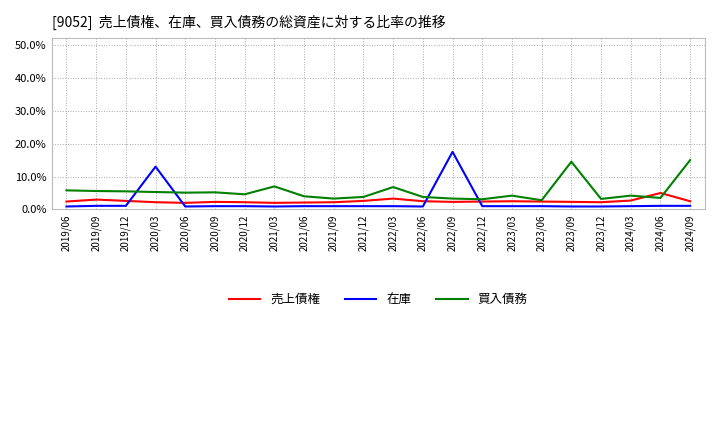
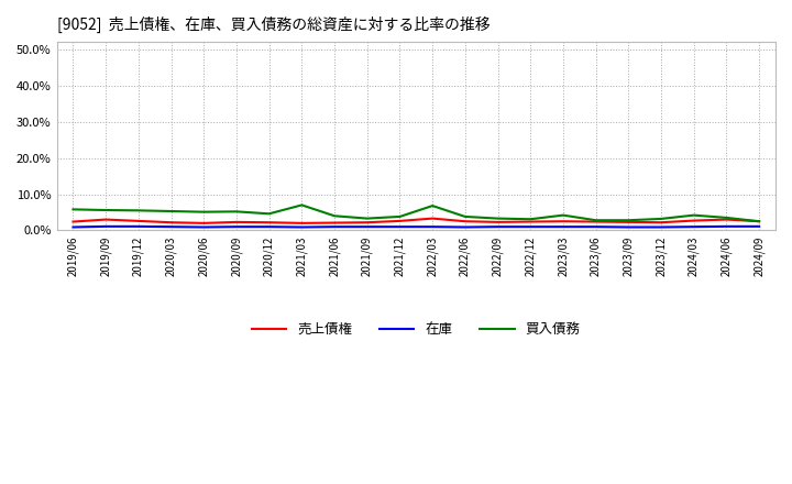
在庫/2020/03: 13.0% -> 1.0%
在庫/2022/09: 17.5% -> 1.0%
買入債務/2023/09: 14.5% -> 2.8%
売上債権/2024/06: 5.0% -> 3.0%
買入債務/2024/09: 15.0% -> 2.5%
